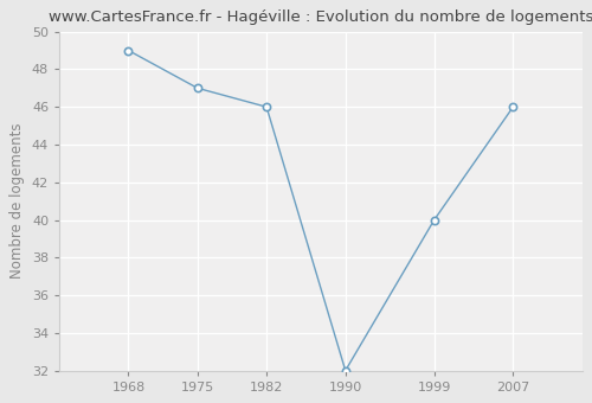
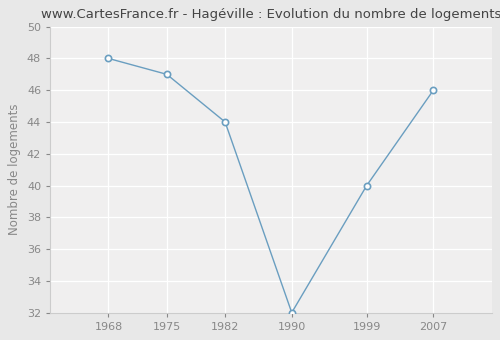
1968: 49 -> 48
1982: 46 -> 44
